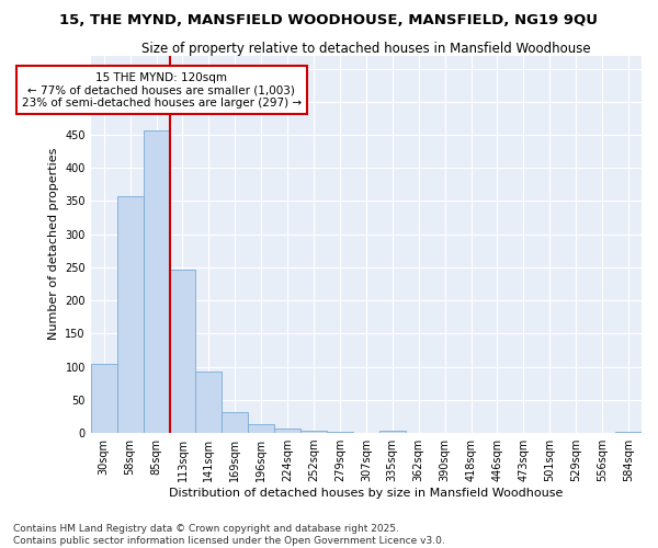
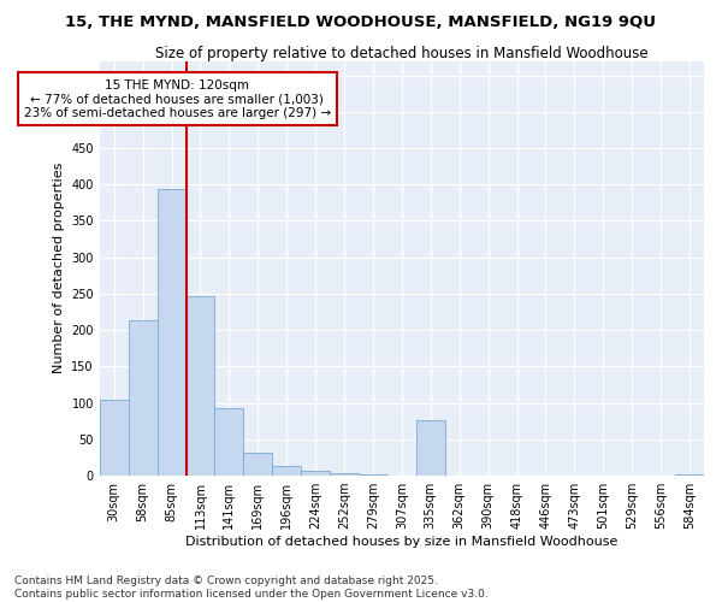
58sqm: 358 -> 214
85sqm: 456 -> 394
335sqm: 3 -> 76
